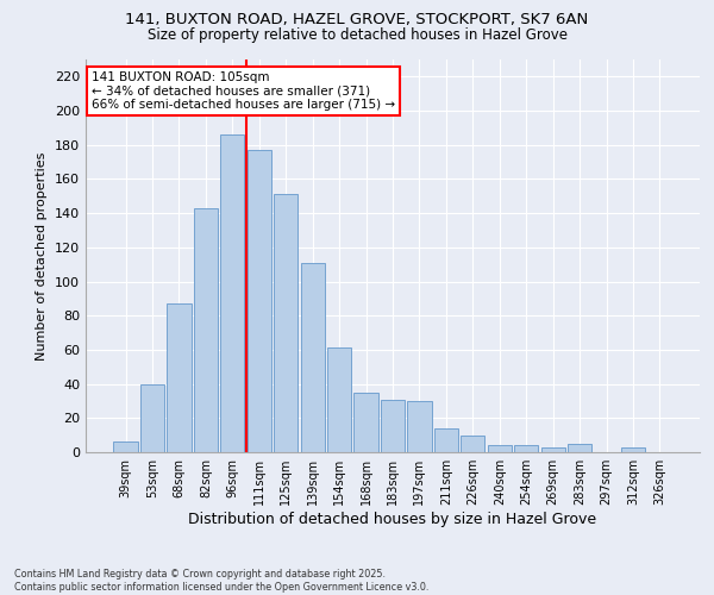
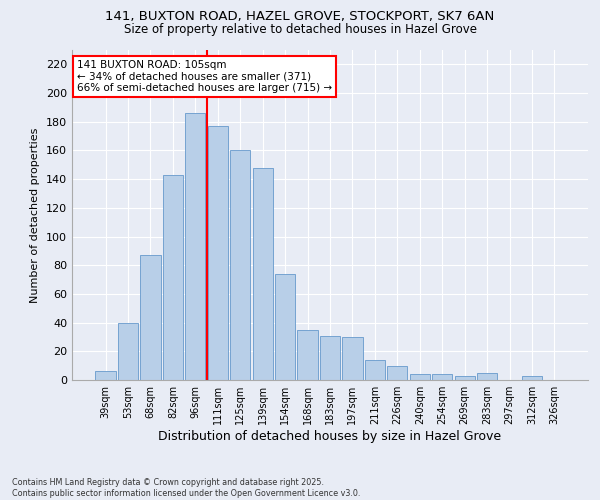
125sqm: 151 -> 160
139sqm: 111 -> 148
154sqm: 61 -> 74
